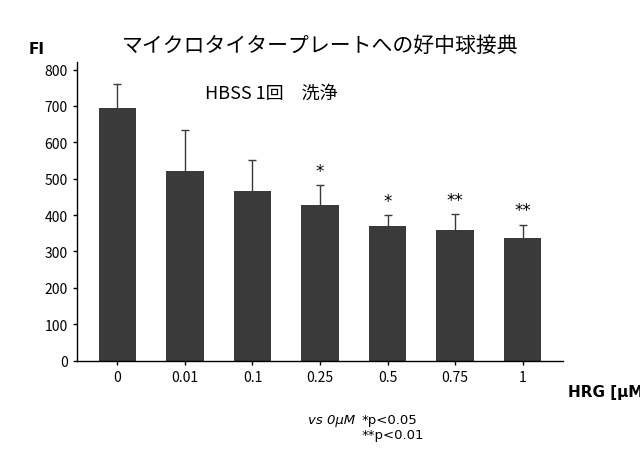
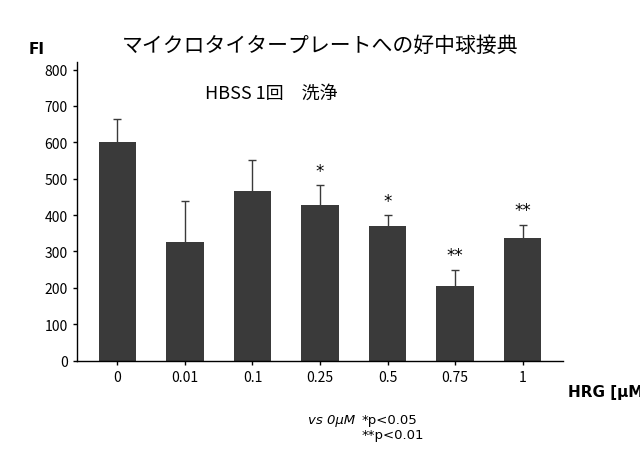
0: 695 -> 600
0.01: 520 -> 325
0.75: 358 -> 205
